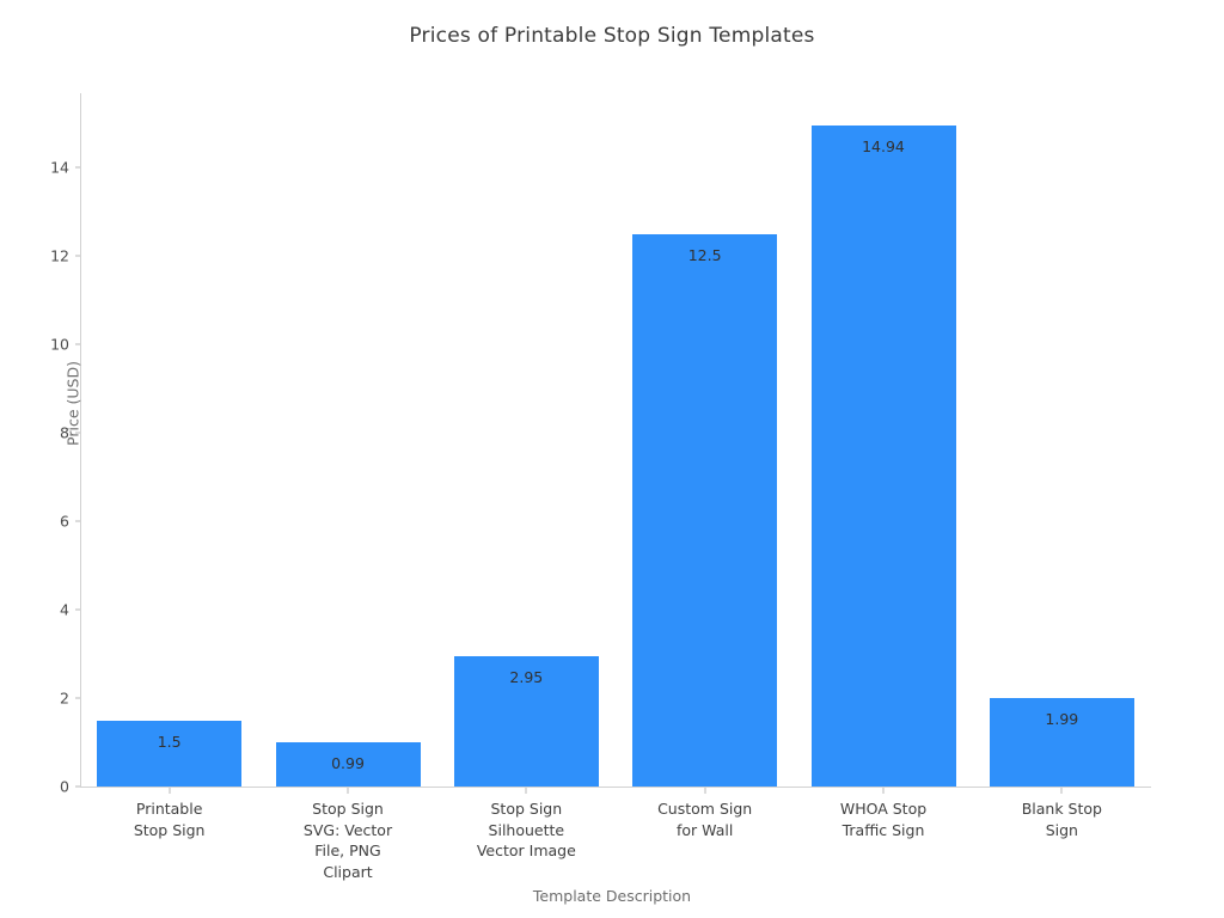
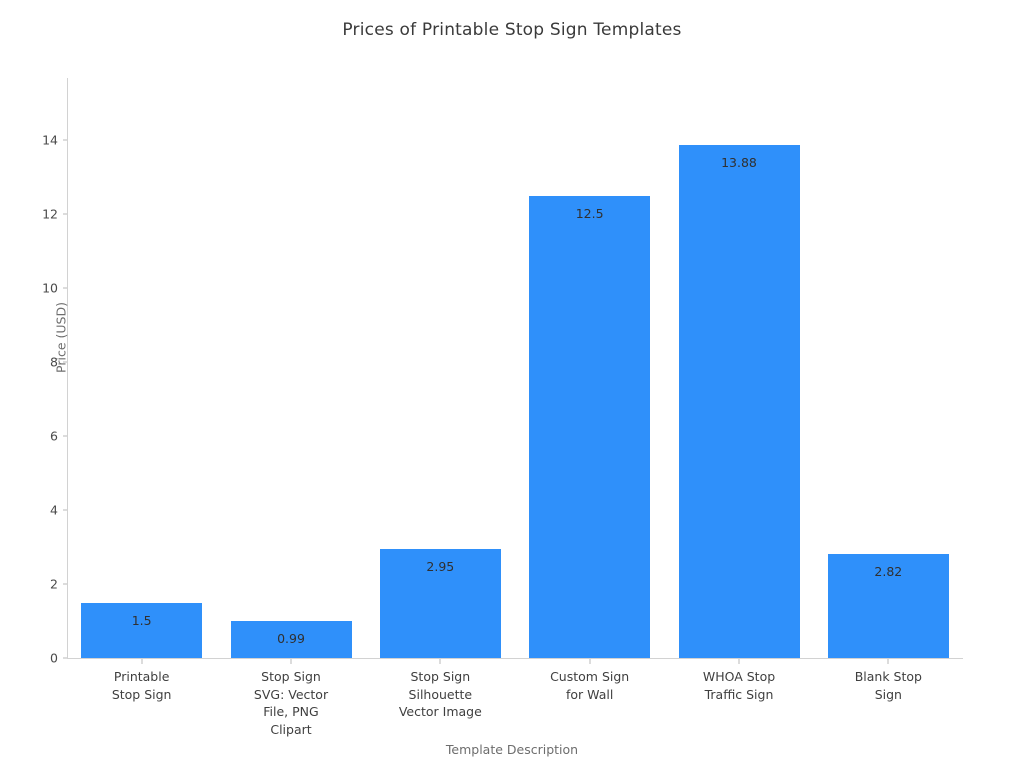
WHOA Stop Traffic Sign: 14.94 -> 13.88
Blank Stop Sign: 1.99 -> 2.82
